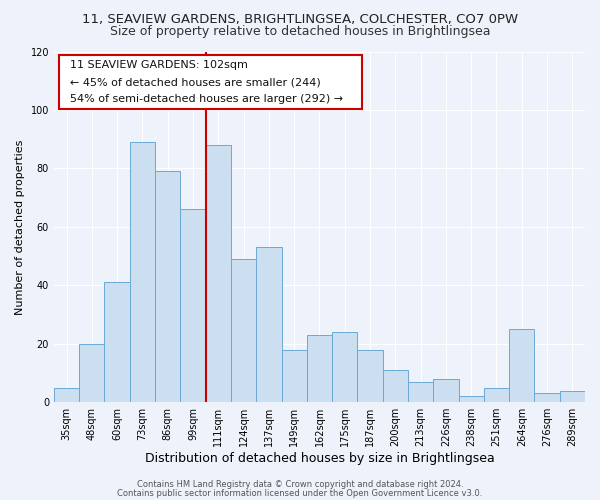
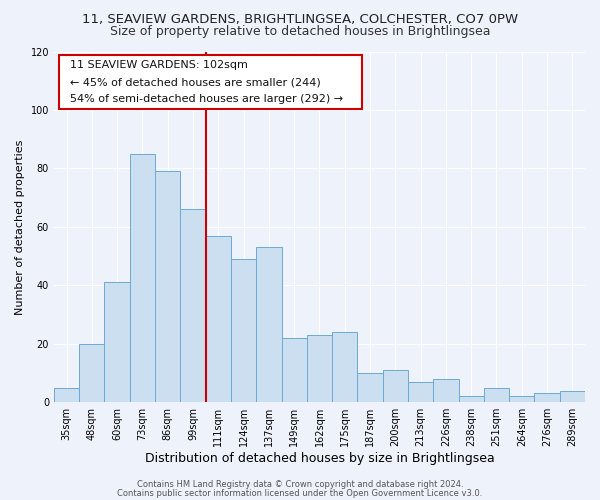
73sqm: 89 -> 85
111sqm: 88 -> 57
149sqm: 18 -> 22
187sqm: 18 -> 10
264sqm: 25 -> 2
